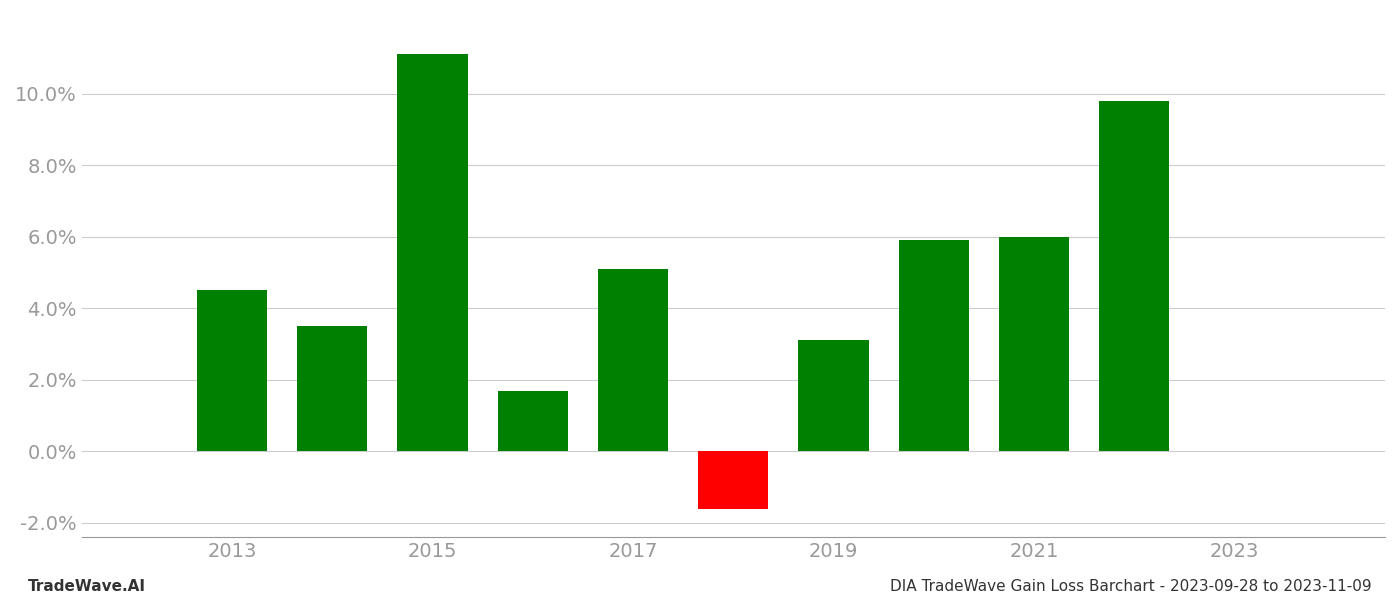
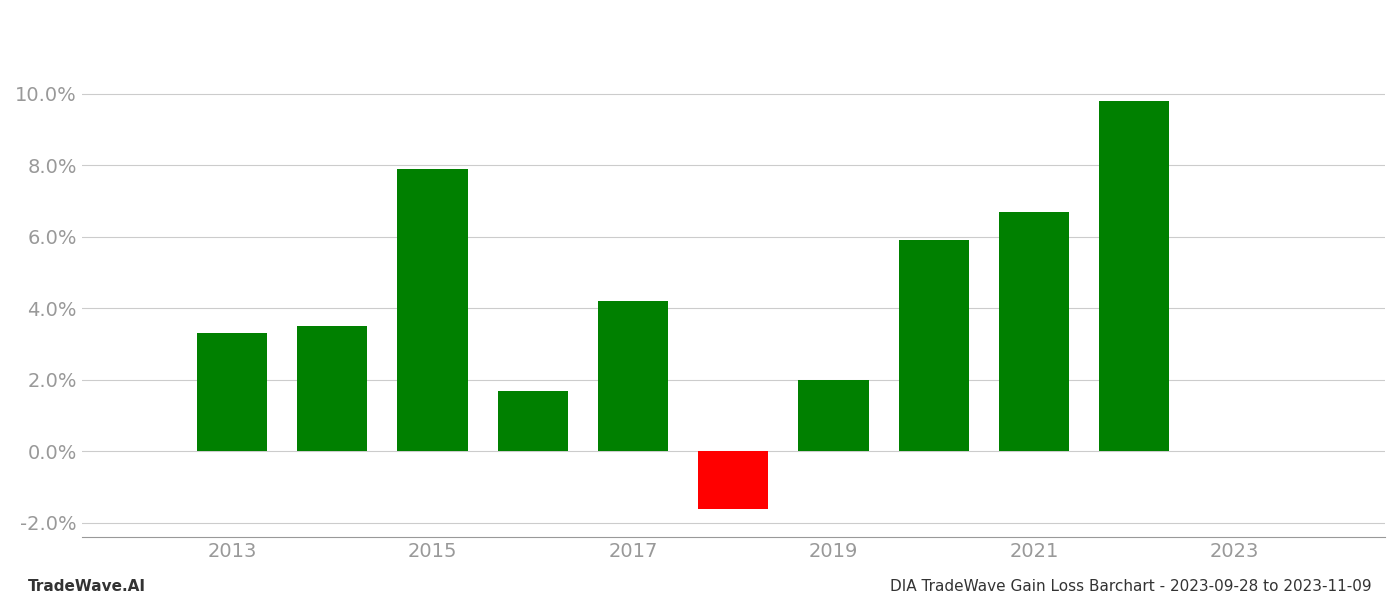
2013: 4.5% -> 3.3%
2015: 11.1% -> 7.9%
2017: 5.1% -> 4.2%
2019: 3.1% -> 2.0%
2021: 6.0% -> 6.7%
